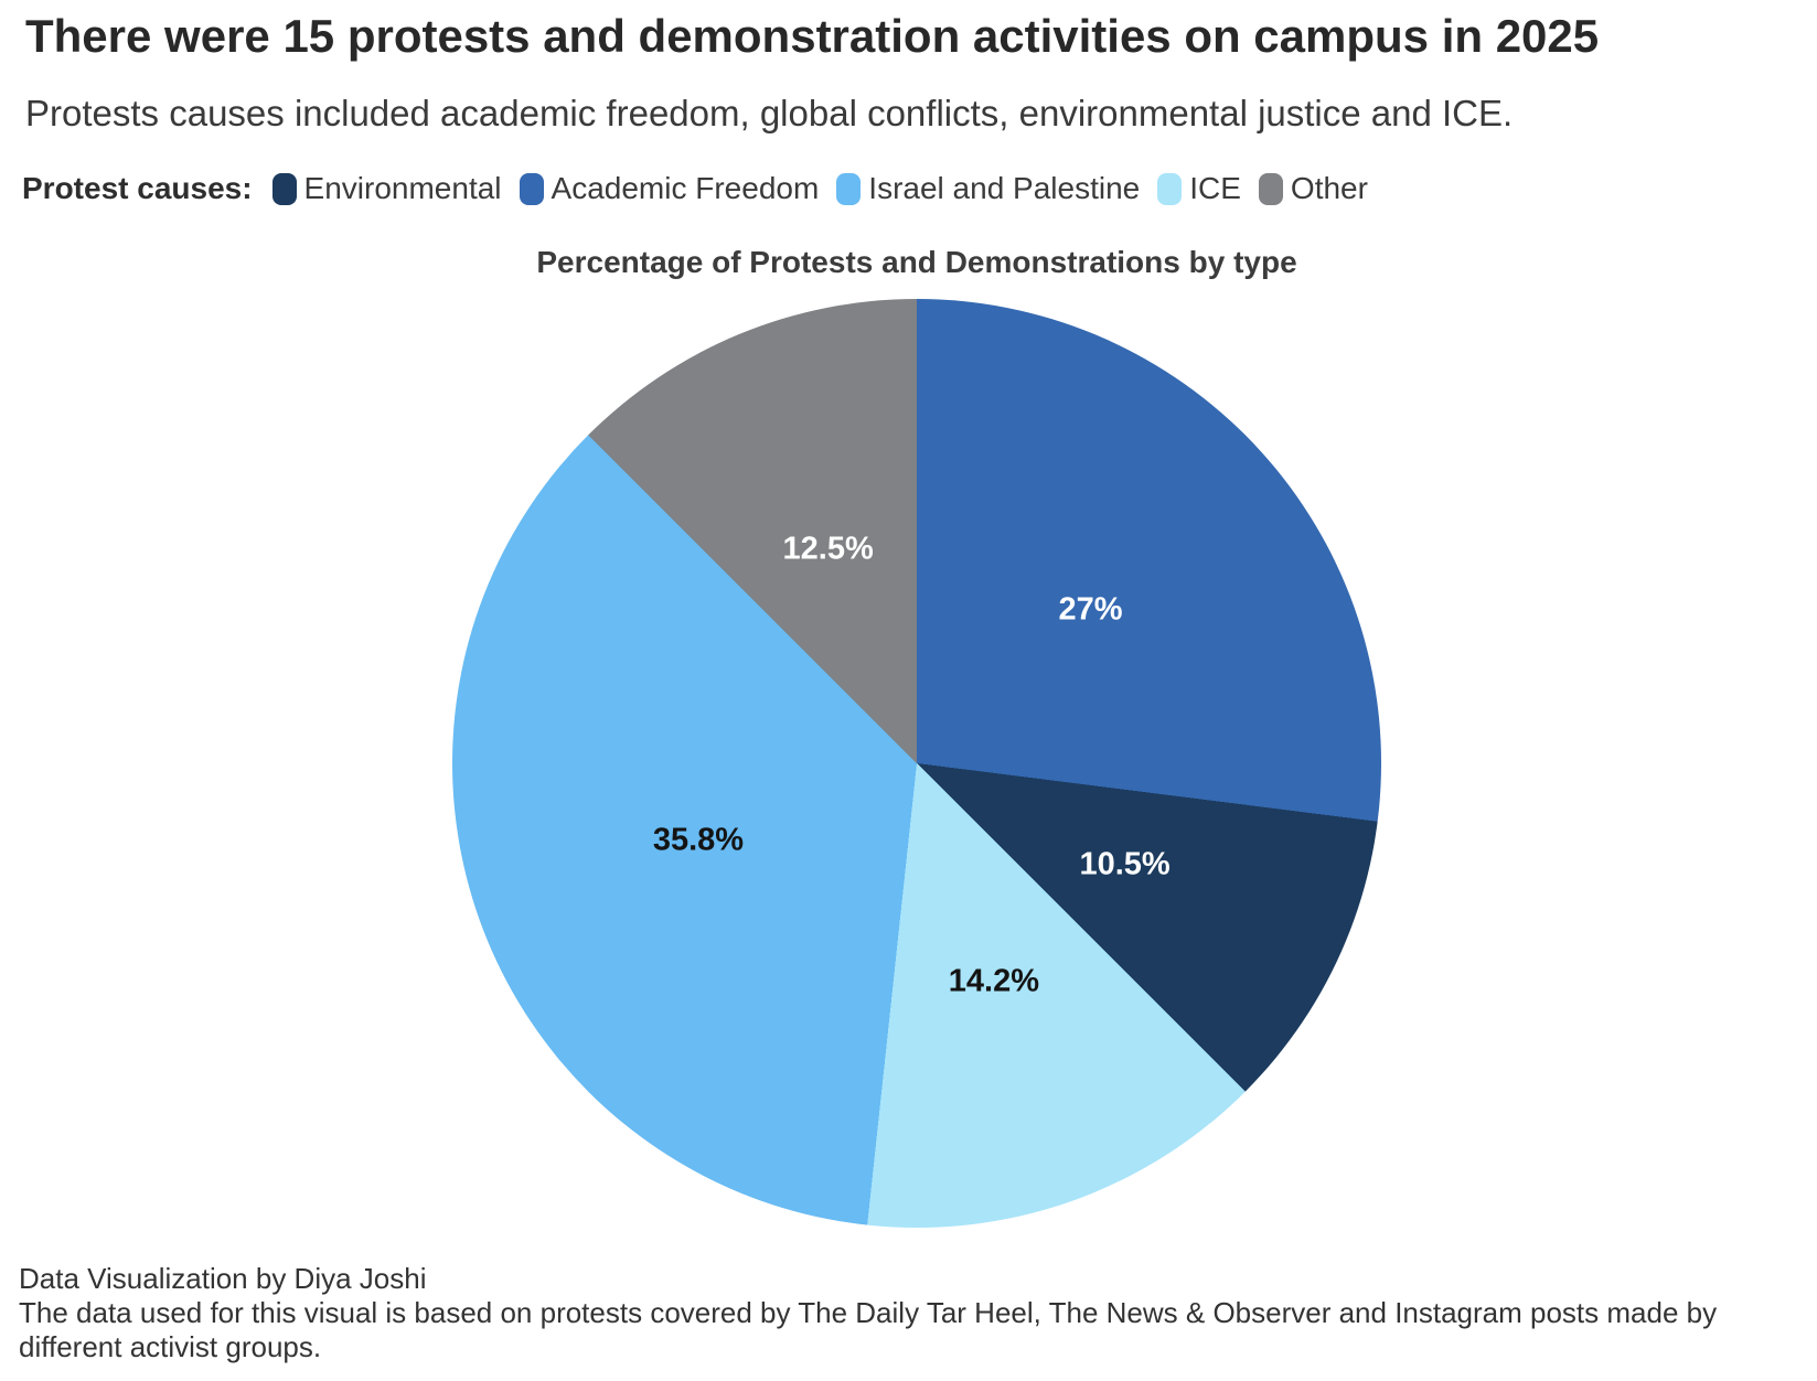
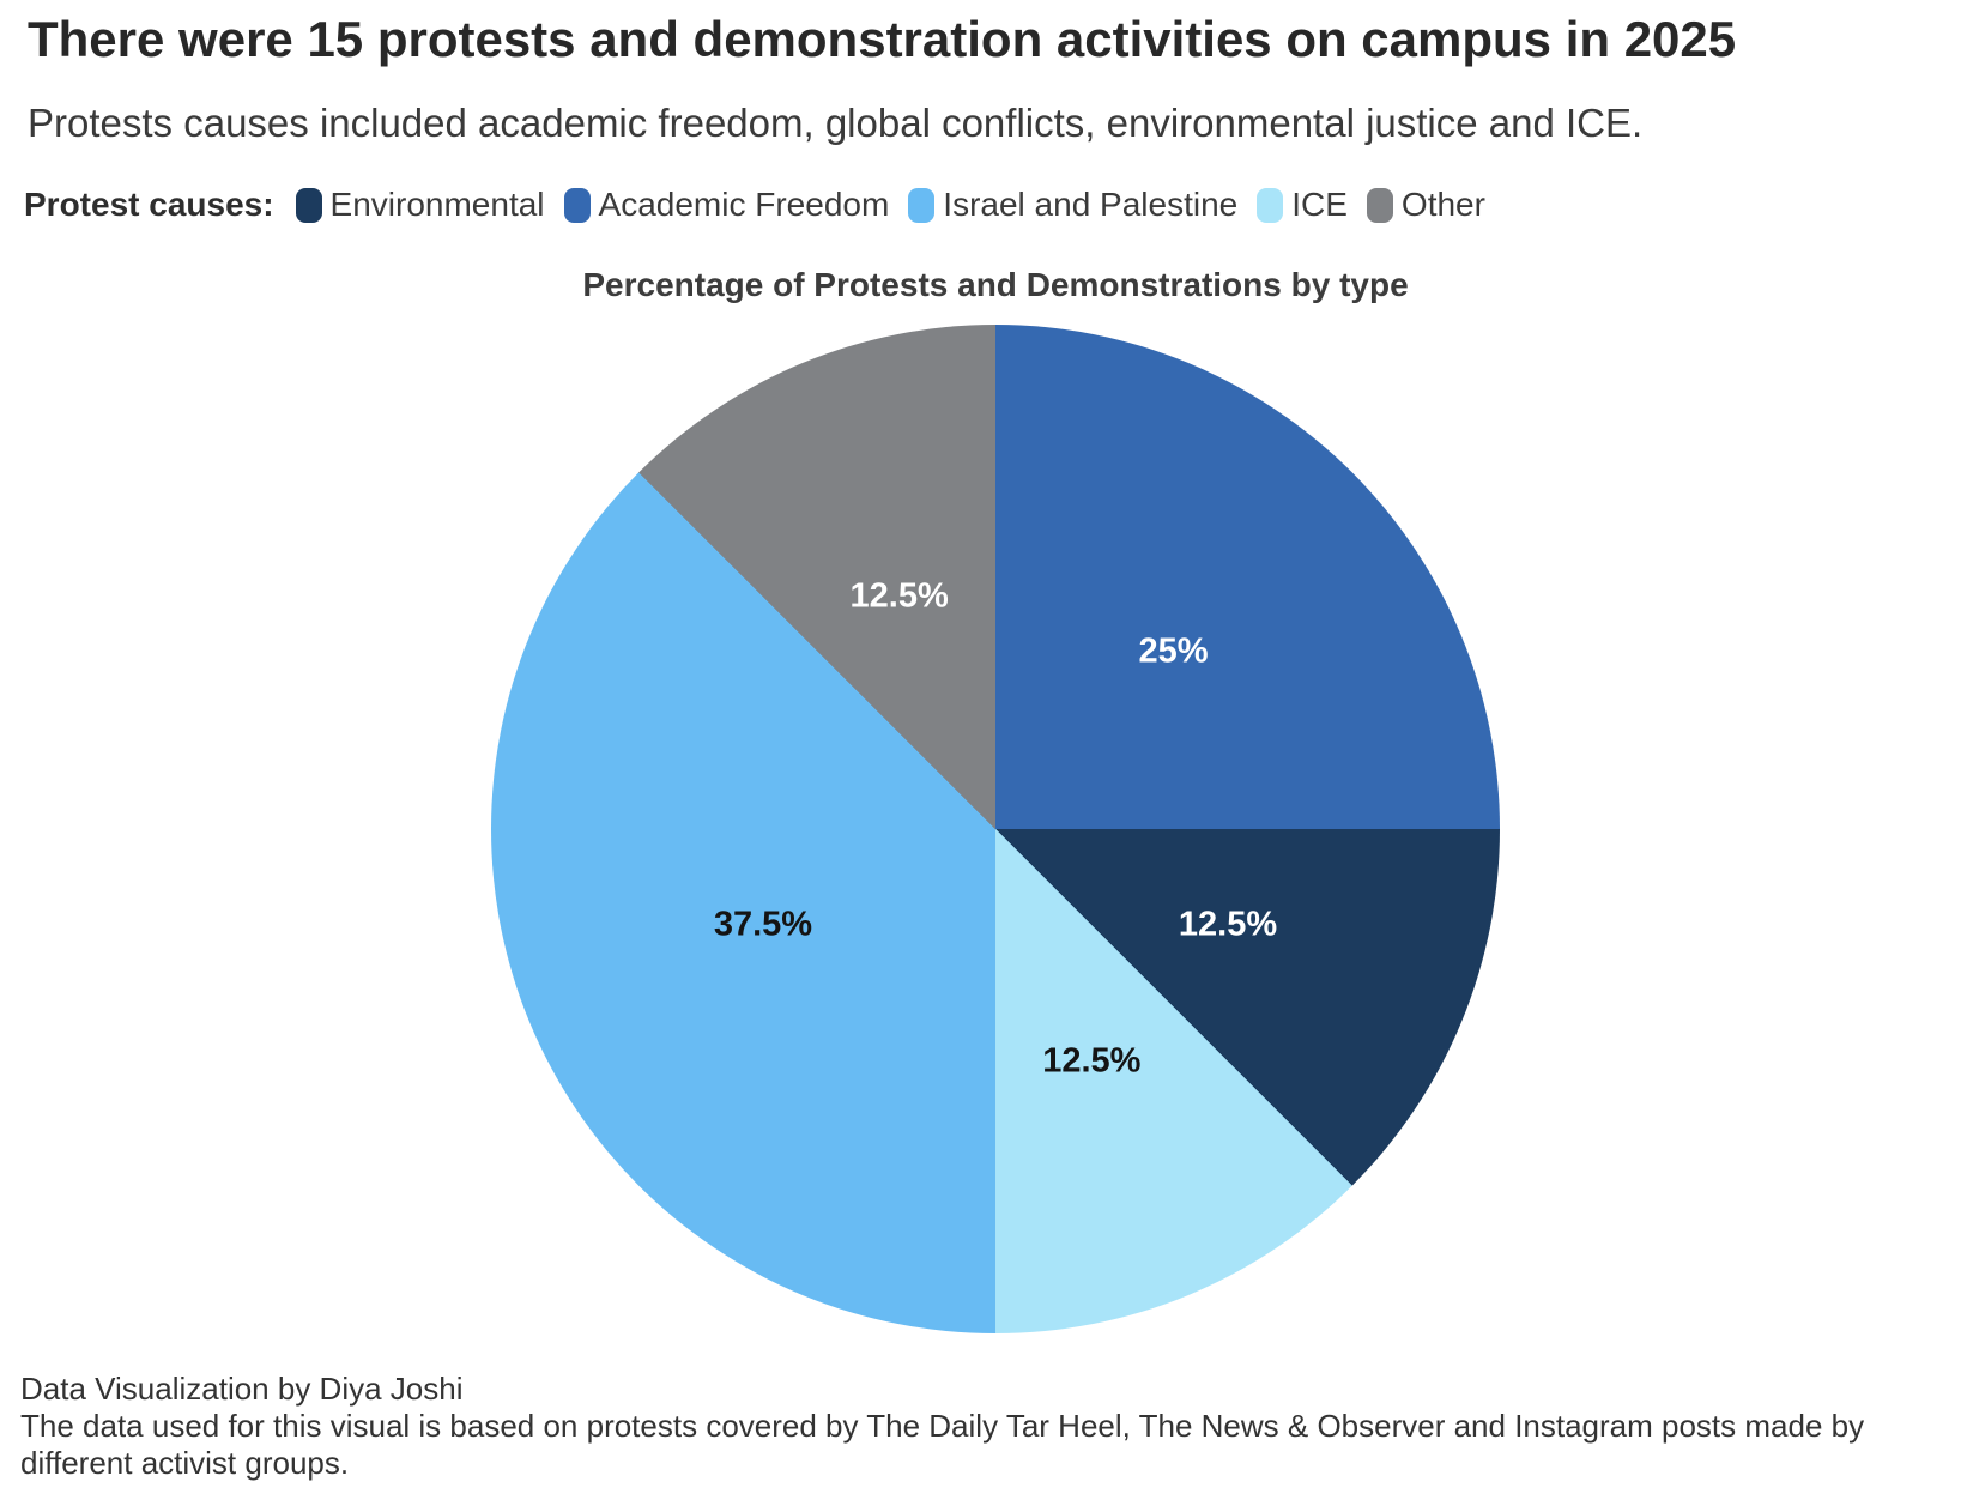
Academic Freedom: 27% -> 25%
Environmental: 10.5% -> 12.5%
ICE: 14.2% -> 12.5%
Israel and Palestine: 35.8% -> 37.5%
